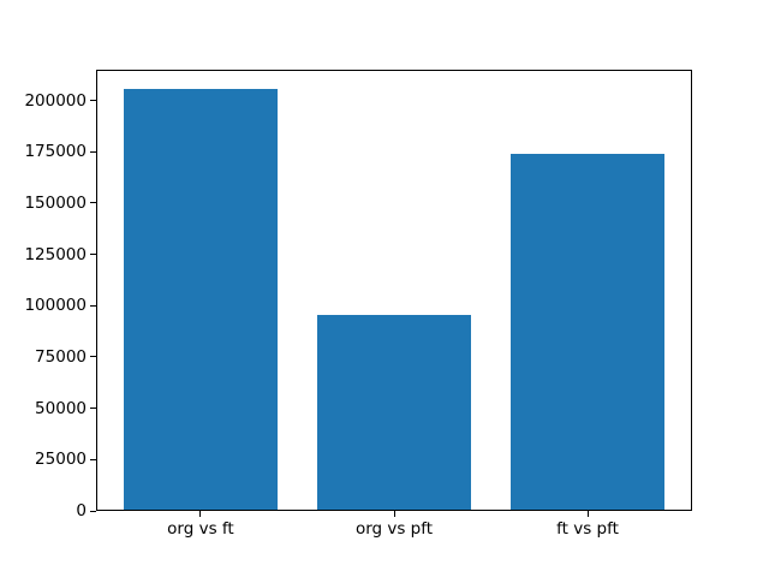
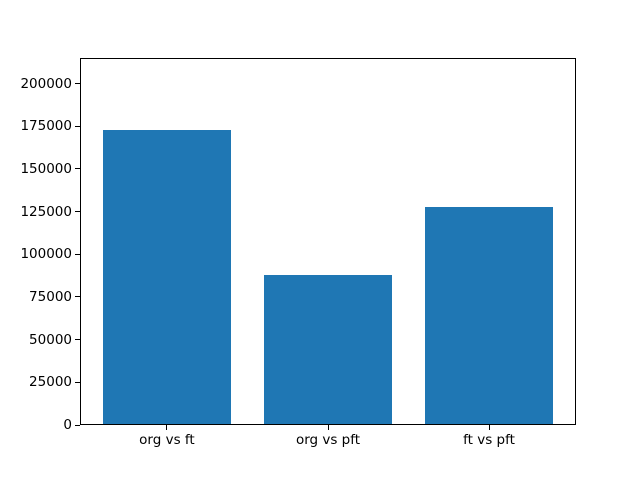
org vs ft: 205000 -> 172000
org vs pft: 95000 -> 87000
ft vs pft: 173000 -> 127000
